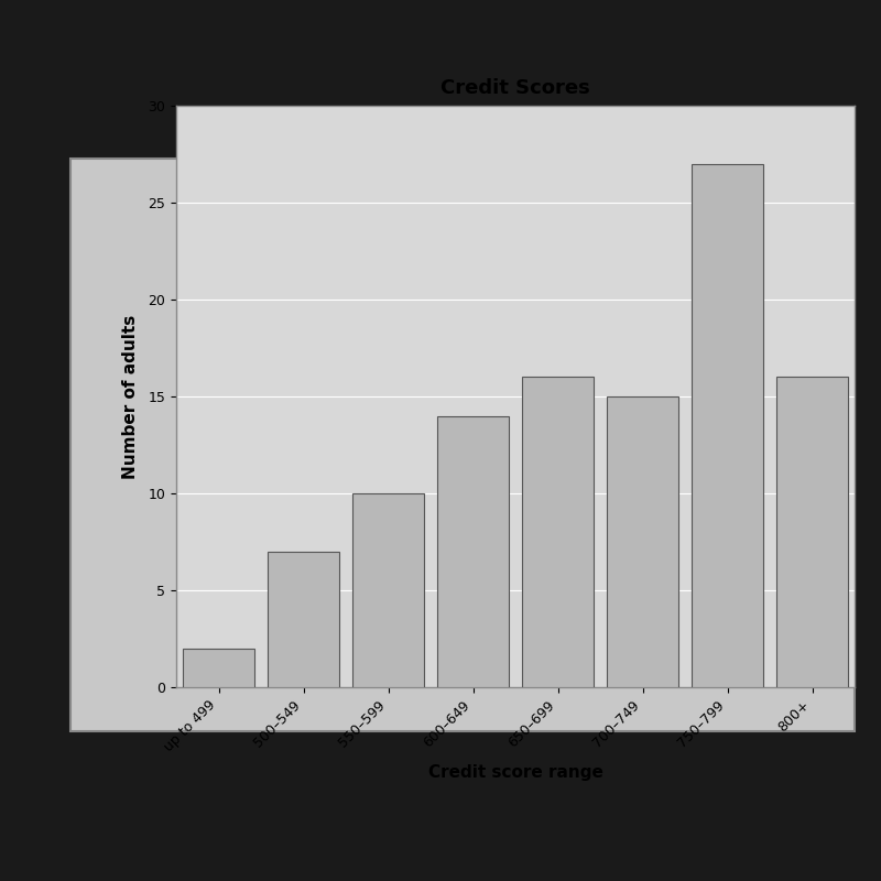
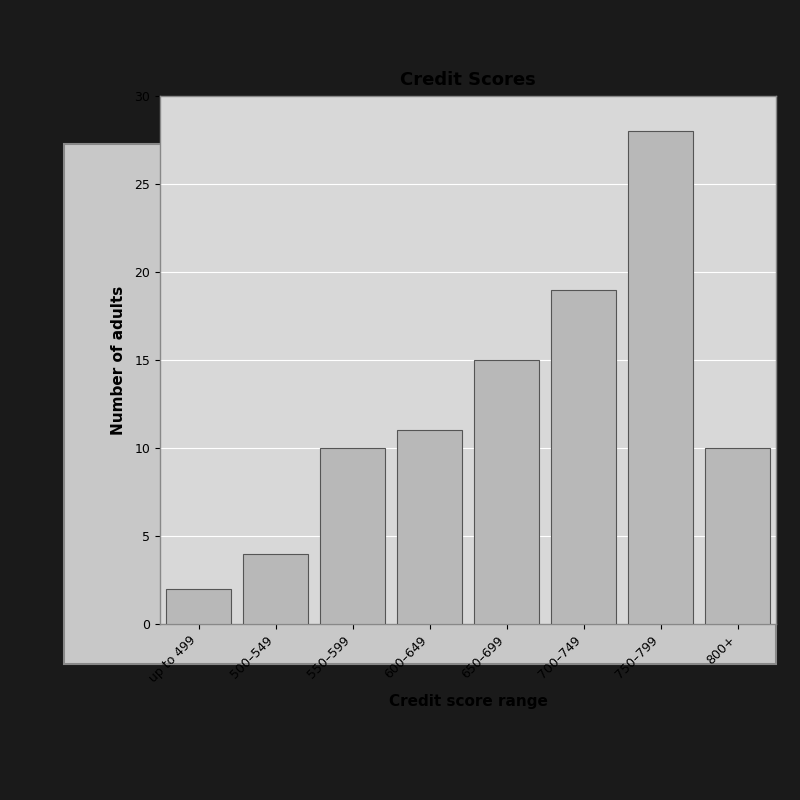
500–549: 7 -> 4
600–649: 14 -> 11
650–699: 16 -> 15
700–749: 15 -> 19
750–799: 27 -> 28
800+: 16 -> 10
